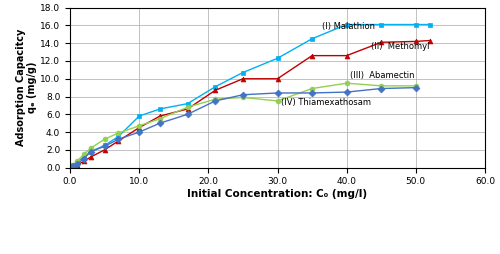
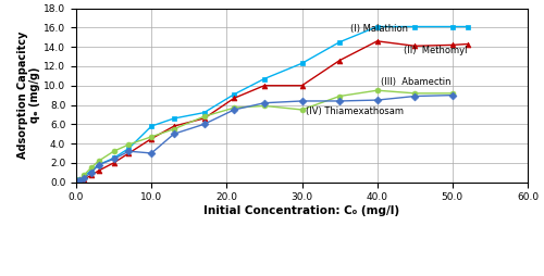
(IV) Thiamexathosam/10.0: 4.0 -> 3.0
(II) Methomyl/40.0: 12.6 -> 14.6
